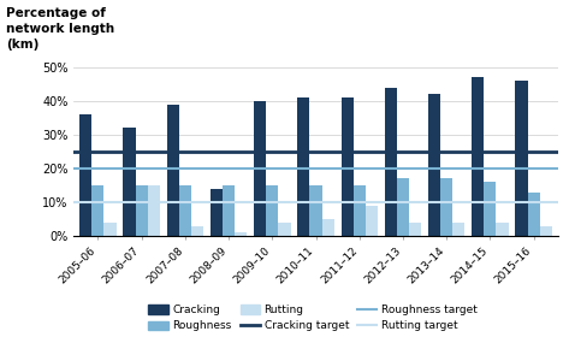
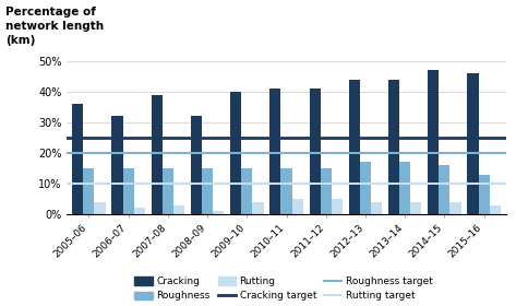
Rutting/2006–07: 15% -> 2%
Cracking/2008–09: 14% -> 32%
Rutting/2011–12: 9% -> 5%
Cracking/2013–14: 42% -> 44%
